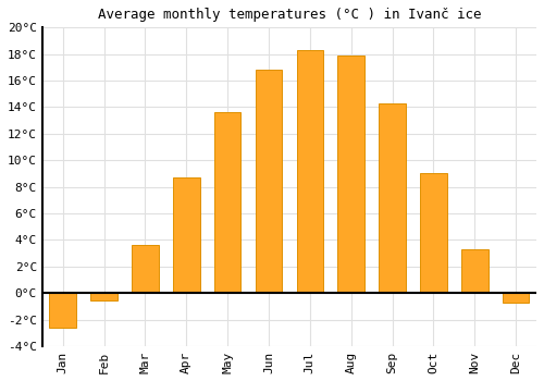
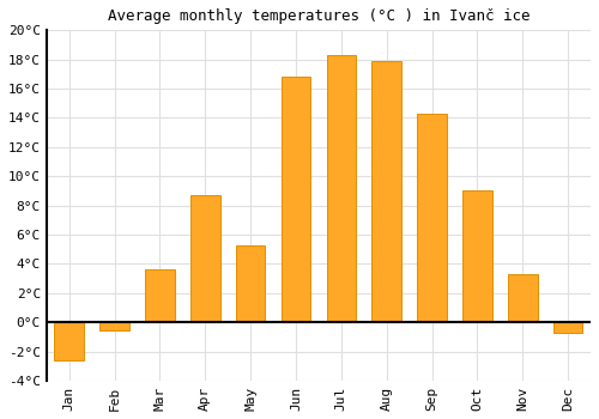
May: 13.6°C -> 5.3°C
